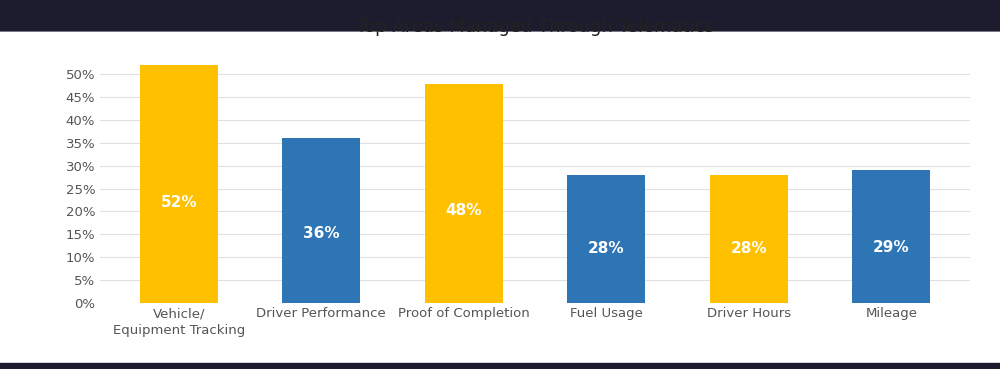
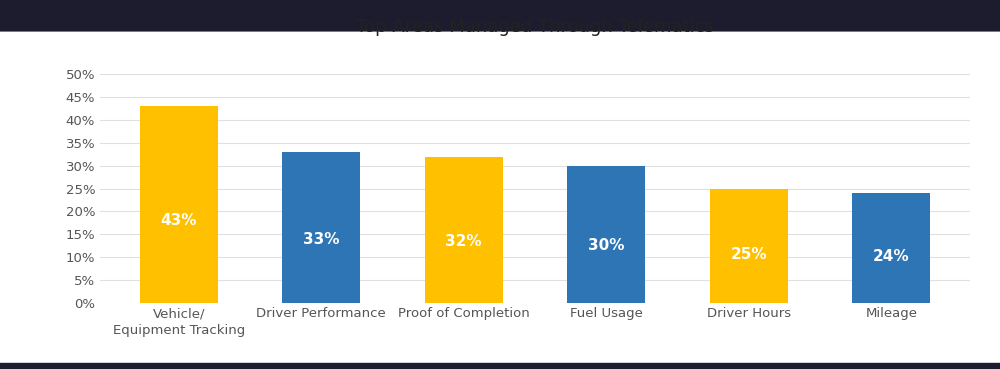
Vehicle/ Equipment Tracking: 52% -> 43%
Driver Performance: 36% -> 33%
Proof of Completion: 48% -> 32%
Fuel Usage: 28% -> 30%
Driver Hours: 28% -> 25%
Mileage: 29% -> 24%
